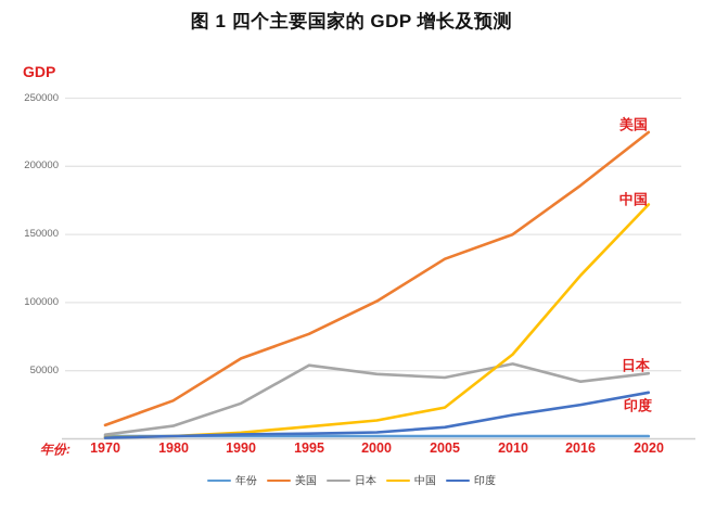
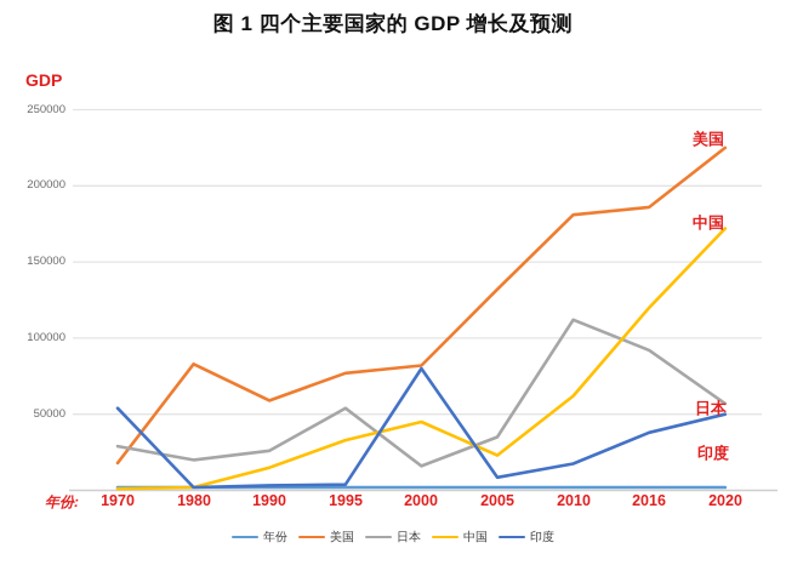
美国/1970: 10000 -> 18000
日本/1970: 3000 -> 29000
印度/1970: 1000 -> 54000
美国/1980: 28000 -> 83000
日本/1980: 10000 -> 20000
中国/1990: 4000 -> 15000
中国/1995: 9000 -> 33000
美国/2000: 101000 -> 82000
日本/2000: 48000 -> 16000
中国/2000: 14000 -> 45000
印度/2000: 5000 -> 80000
日本/2005: 45000 -> 35000
美国/2010: 150000 -> 181000
日本/2010: 55000 -> 112000
日本/2016: 42000 -> 92000
印度/2016: 25000 -> 38000
日本/2020: 48000 -> 57000
印度/2020: 34000 -> 50000
